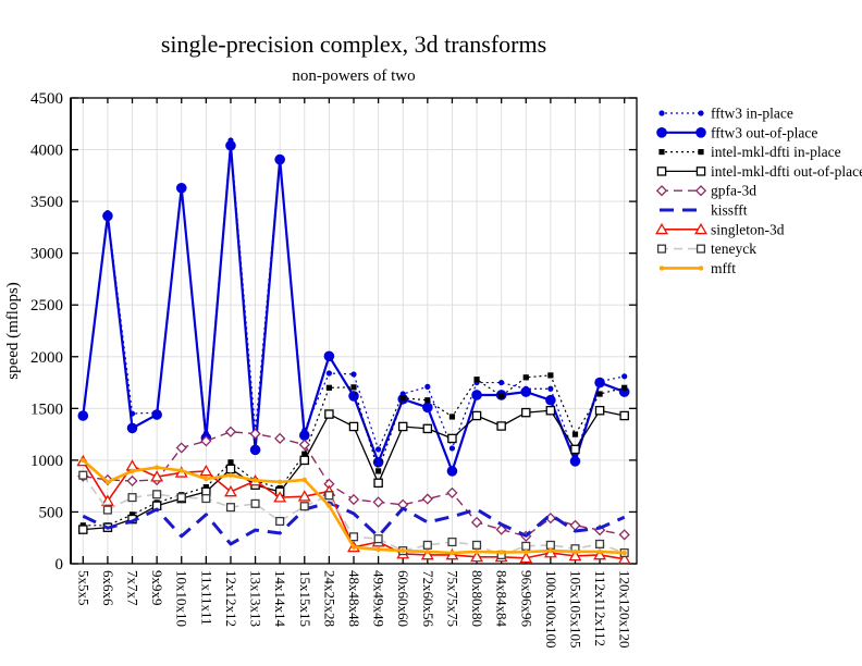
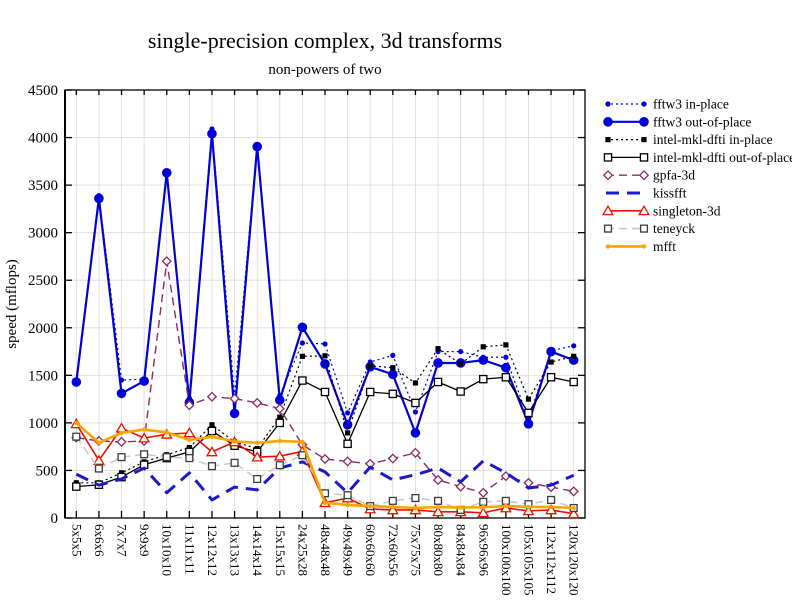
gpfa-3d/10x10x10: 1100 -> 2700
mfft/24x25x28: 600 -> 800
kissfft/96x96x96: 300 -> 600
